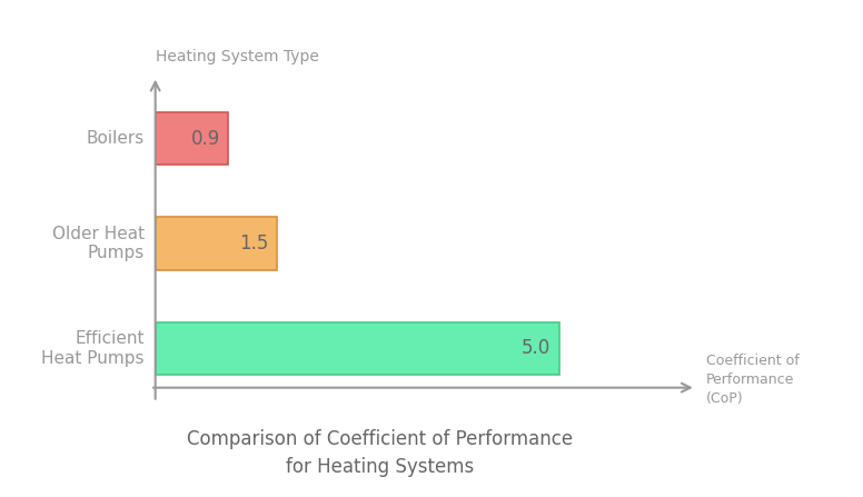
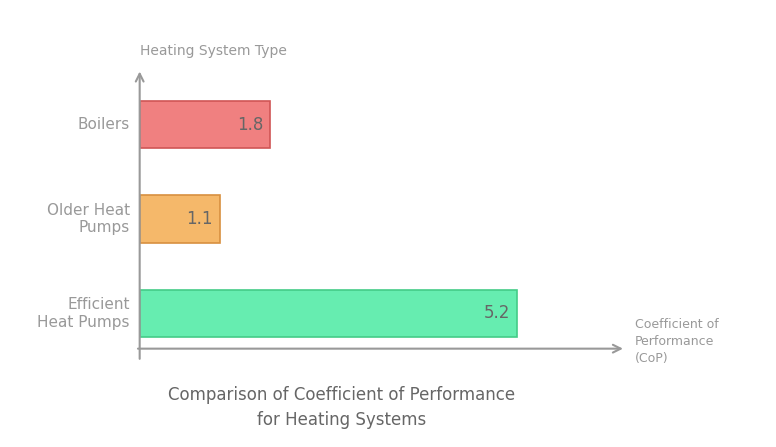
Boilers: 0.9 -> 1.8
Older Heat Pumps: 1.5 -> 1.1
Efficient Heat Pumps: 5.0 -> 5.2
